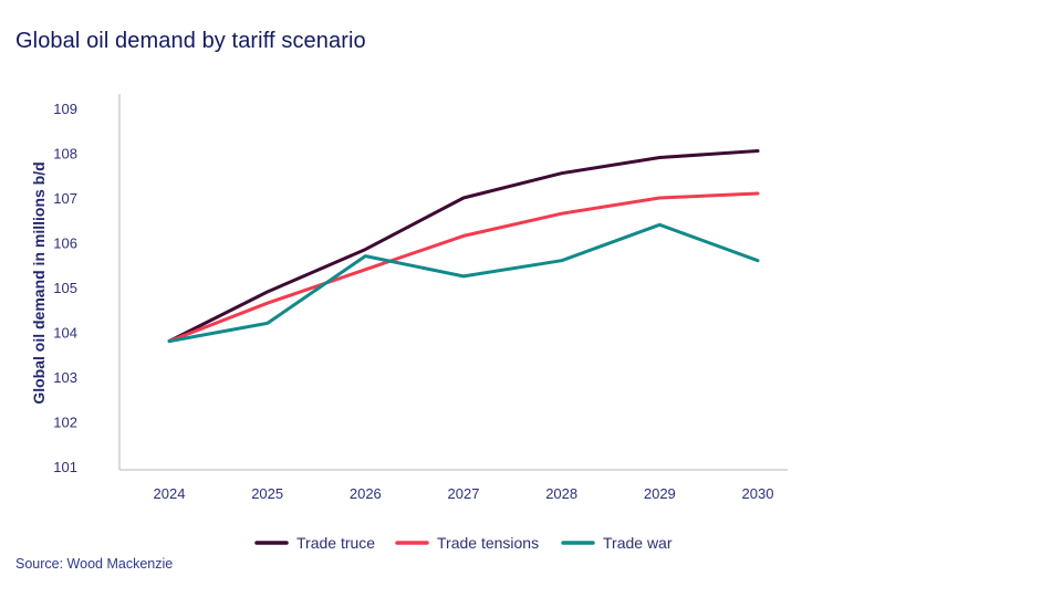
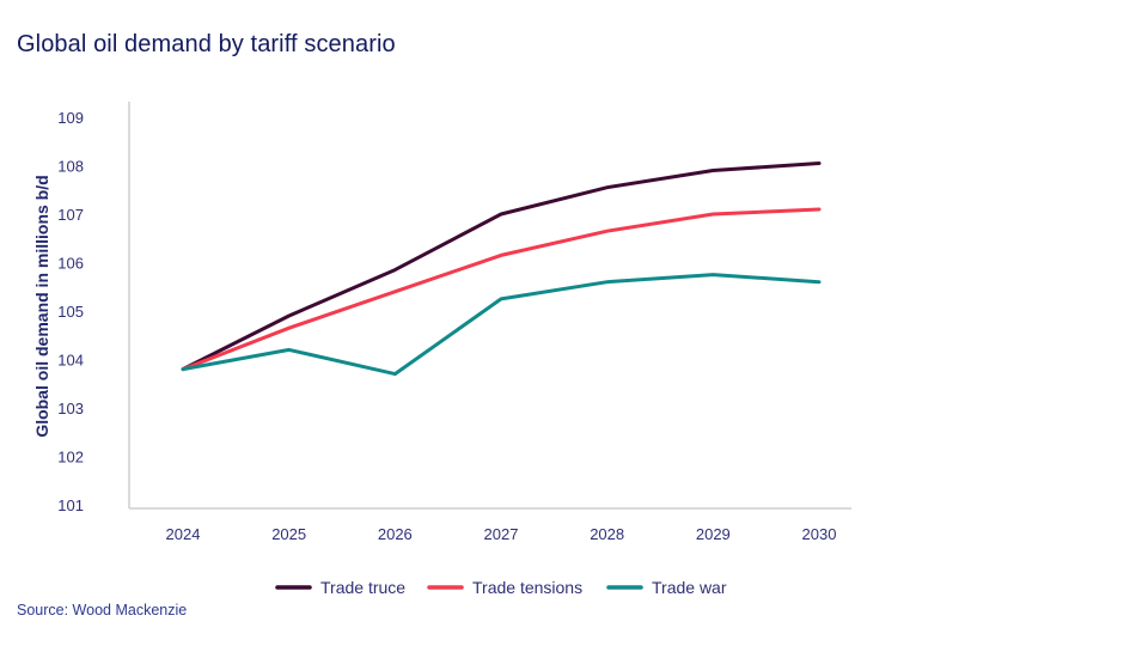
Trade war/2026: 105.7 -> 103.7
Trade war/2029: 106.4 -> 105.8
